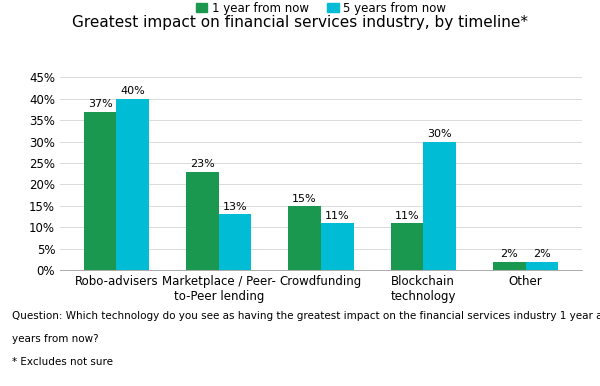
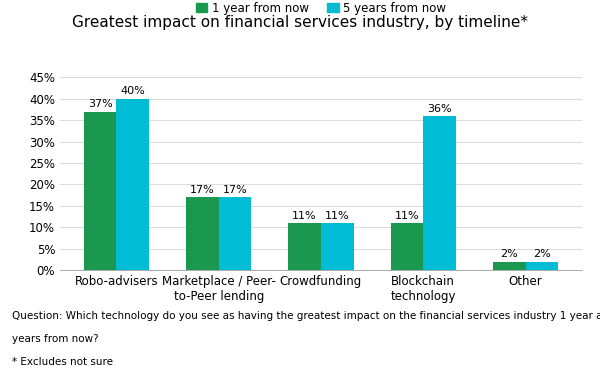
1 year from now/Marketplace / Peer- to-Peer lending: 23% -> 17%
5 years from now/Marketplace / Peer- to-Peer lending: 13% -> 17%
1 year from now/Crowdfunding: 15% -> 11%
5 years from now/Blockchain technology: 30% -> 36%
